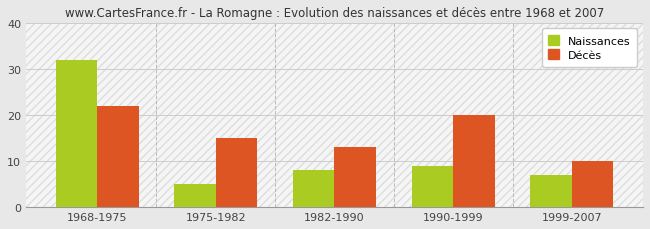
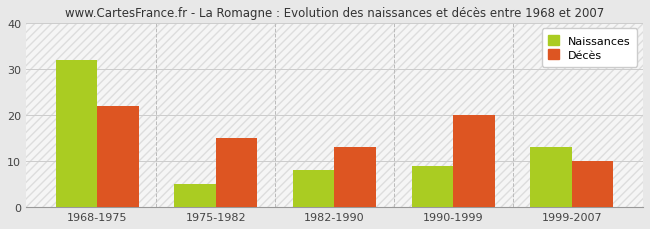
Naissances/1999-2007: 7 -> 13
